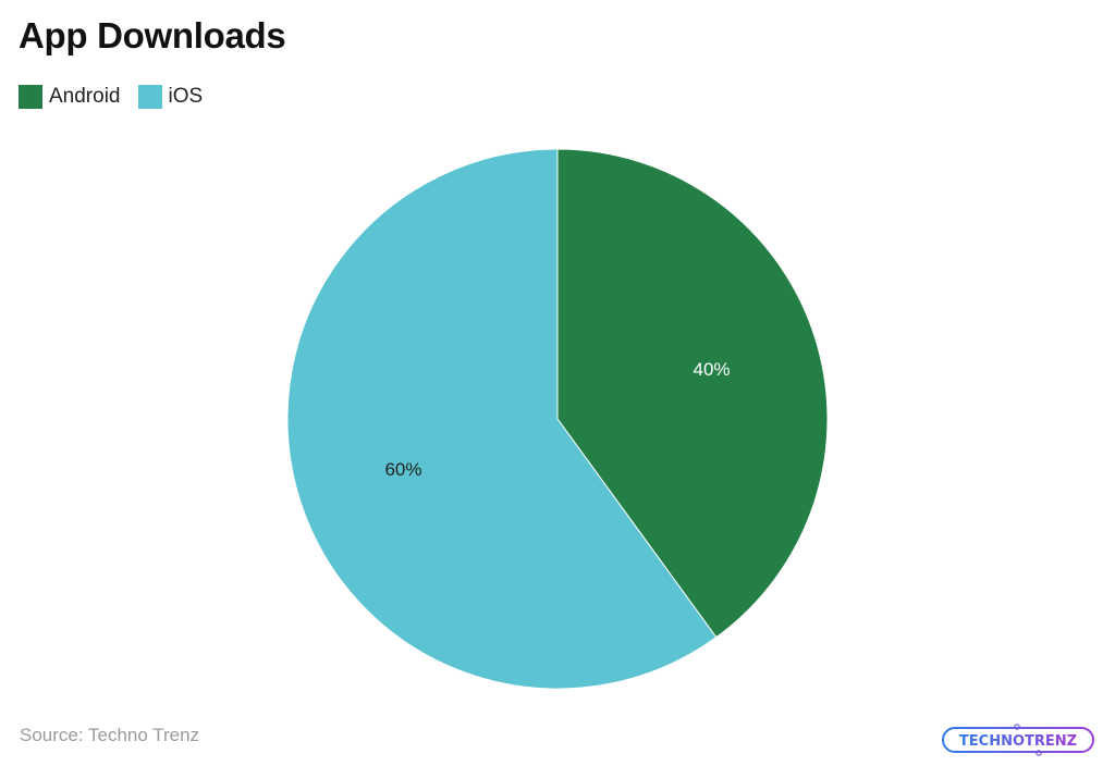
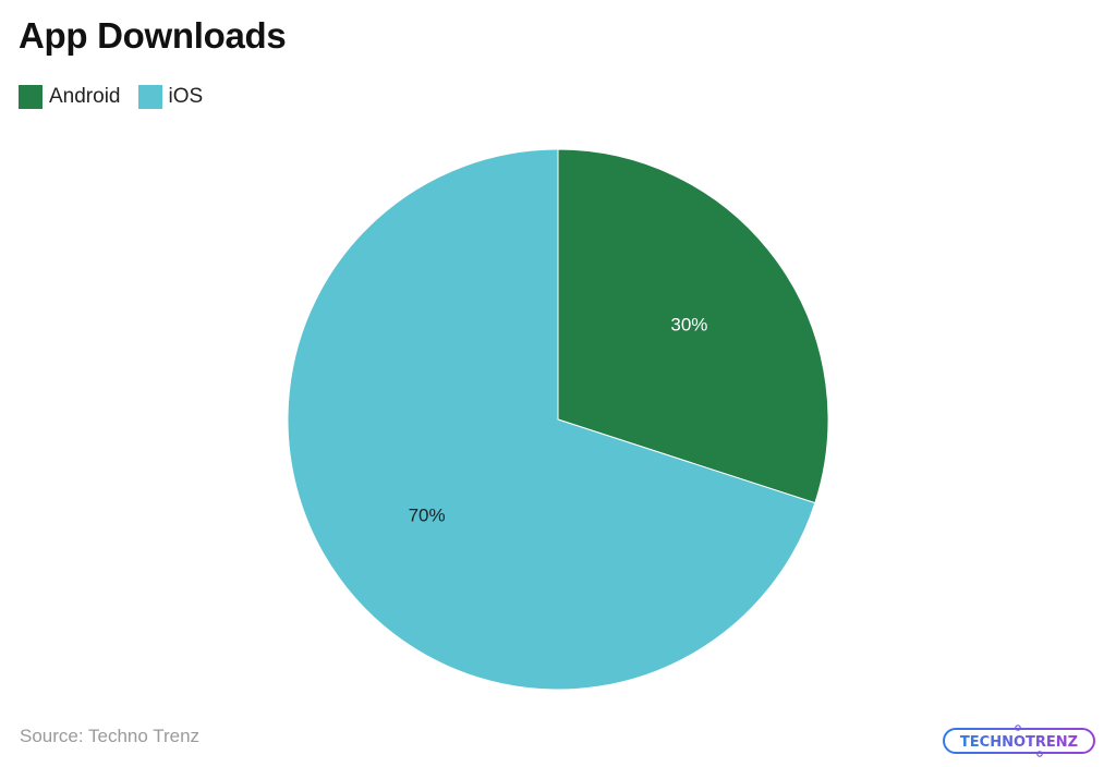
Android: 40% -> 30%
iOS: 60% -> 70%
